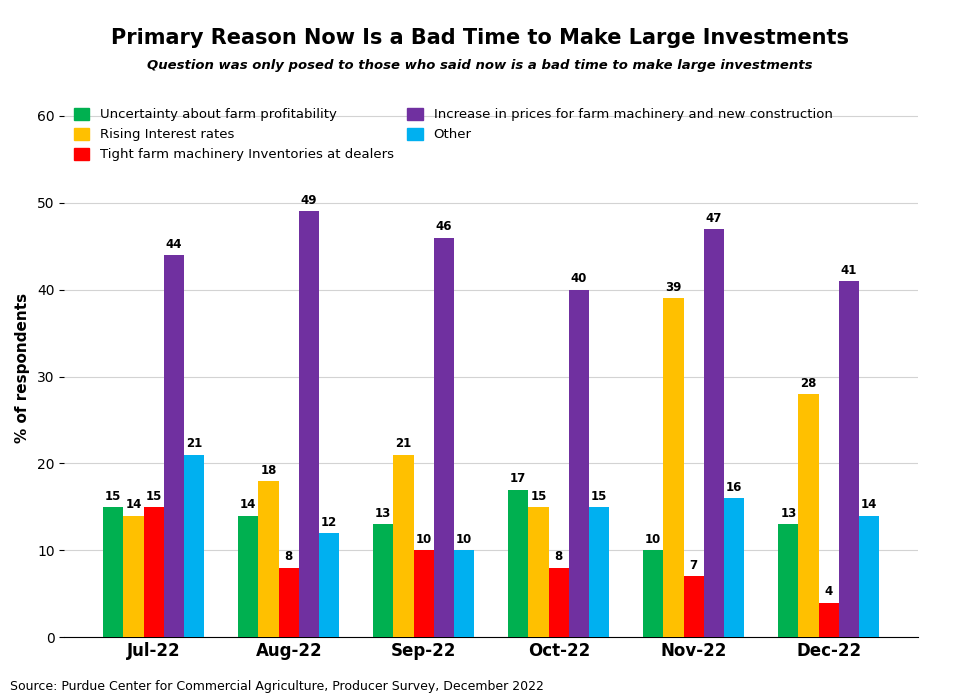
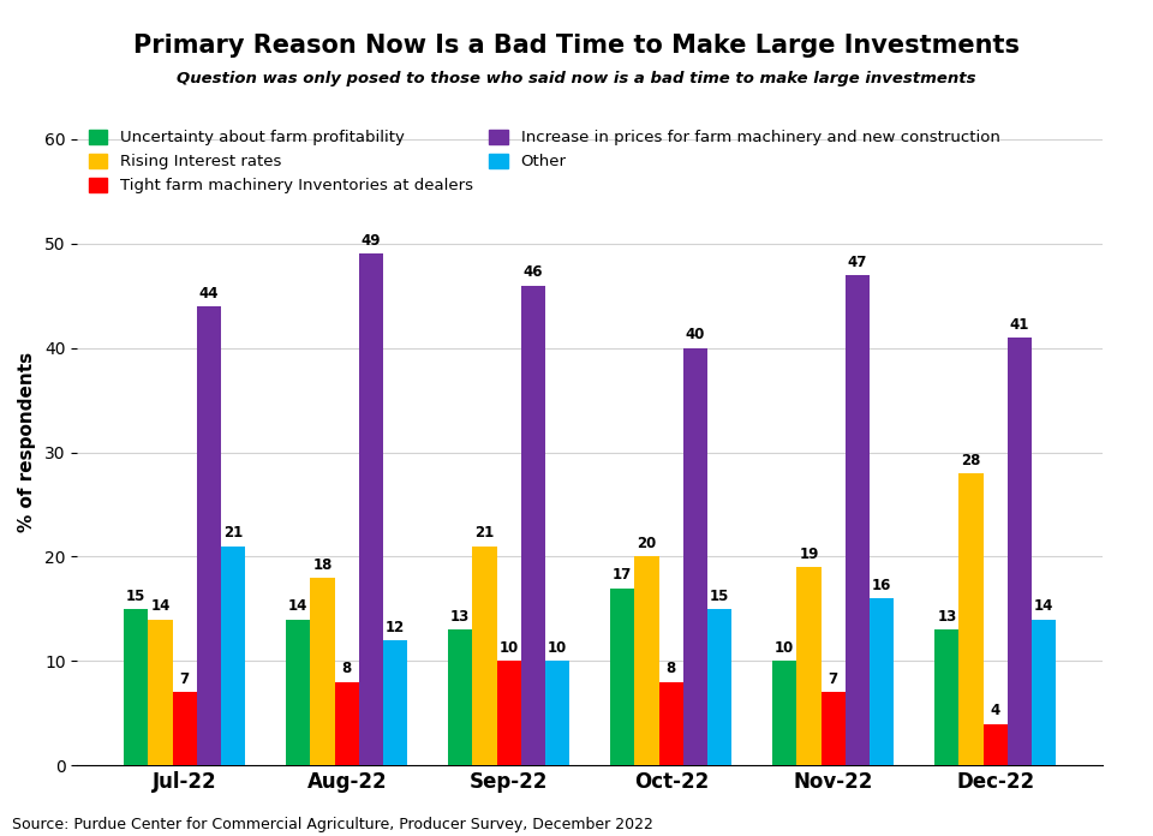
Tight farm machinery Inventories at dealers/Jul-22: 15 -> 7
Rising Interest rates/Oct-22: 15 -> 20
Rising Interest rates/Nov-22: 39 -> 19
